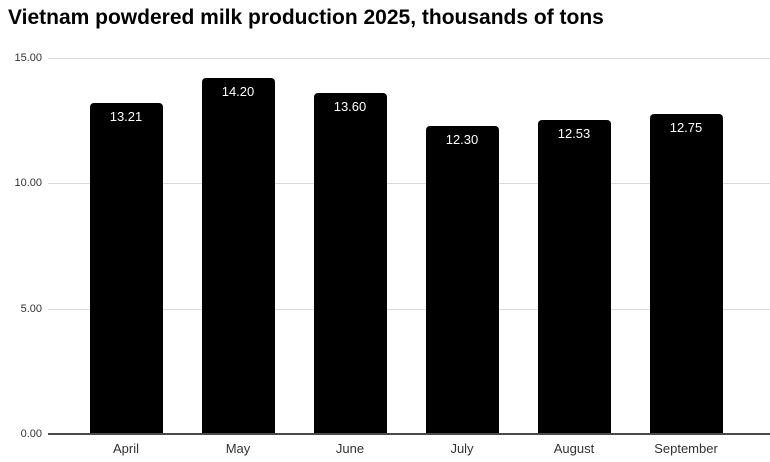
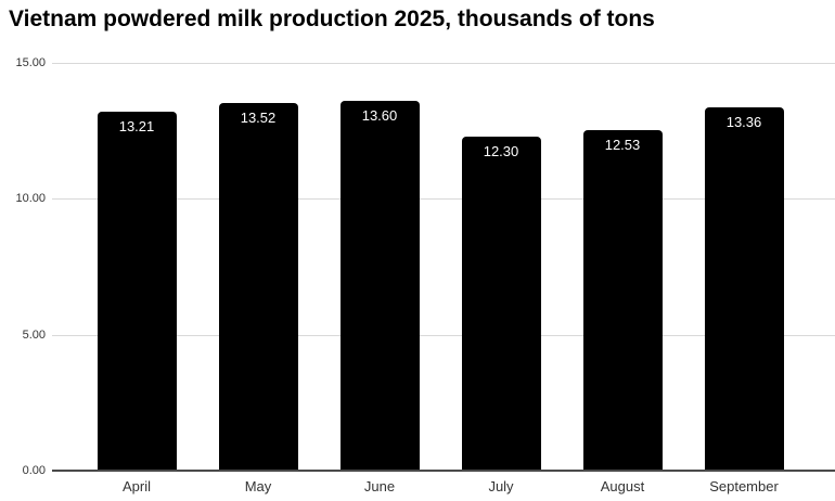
May: 14.20 -> 13.52
September: 12.75 -> 13.36
